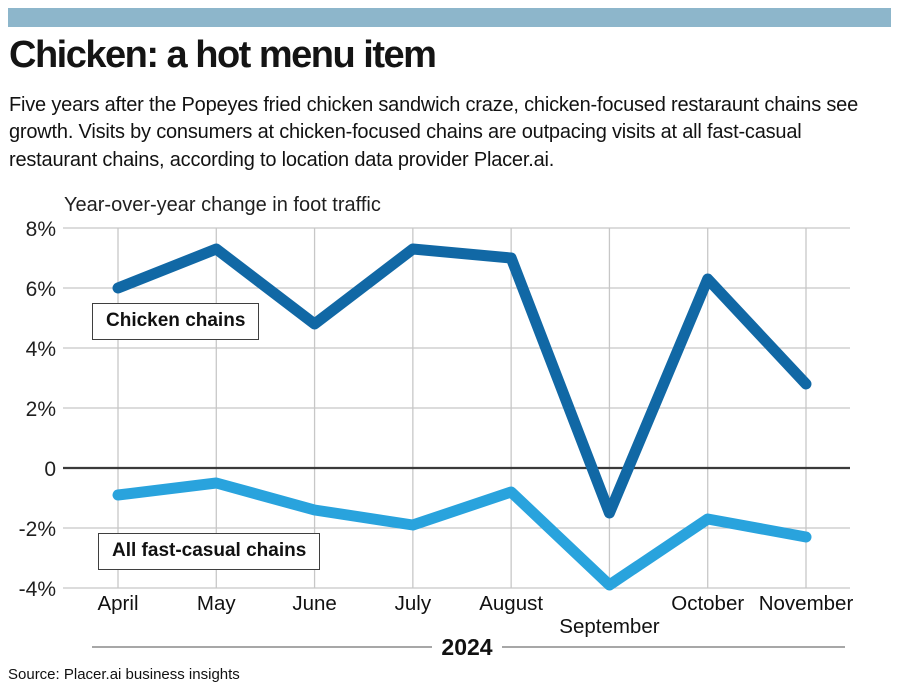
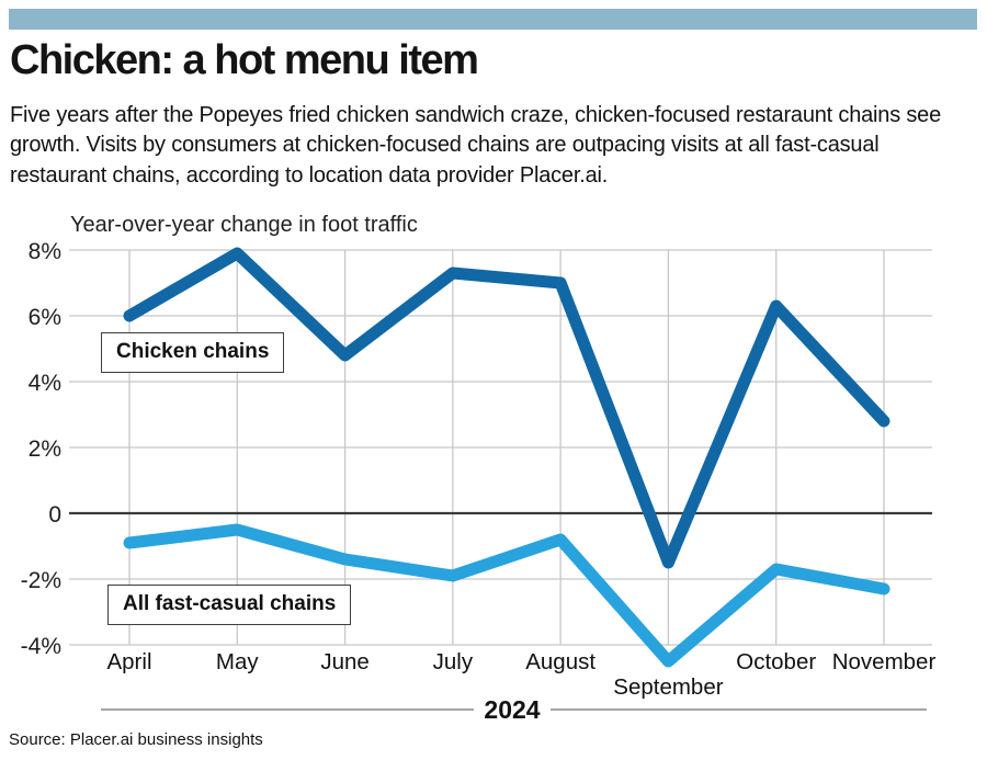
Chicken chains/May: 7.3% -> 7.9%
All fast-casual chains/September: -3.9% -> -4.5%
